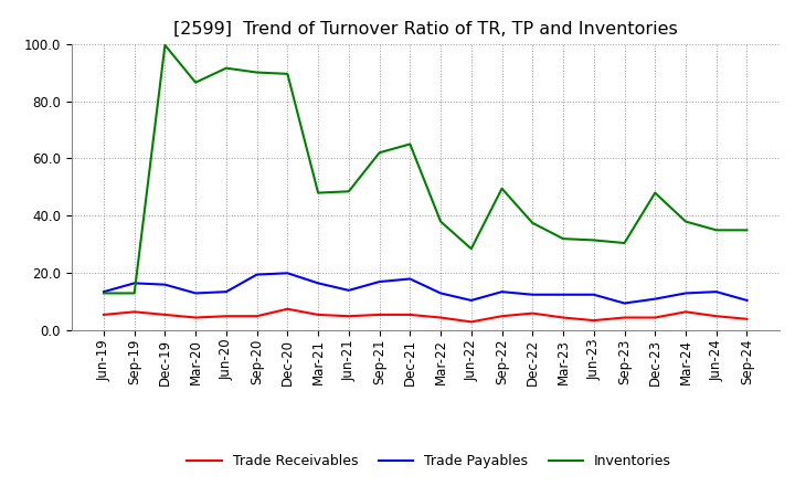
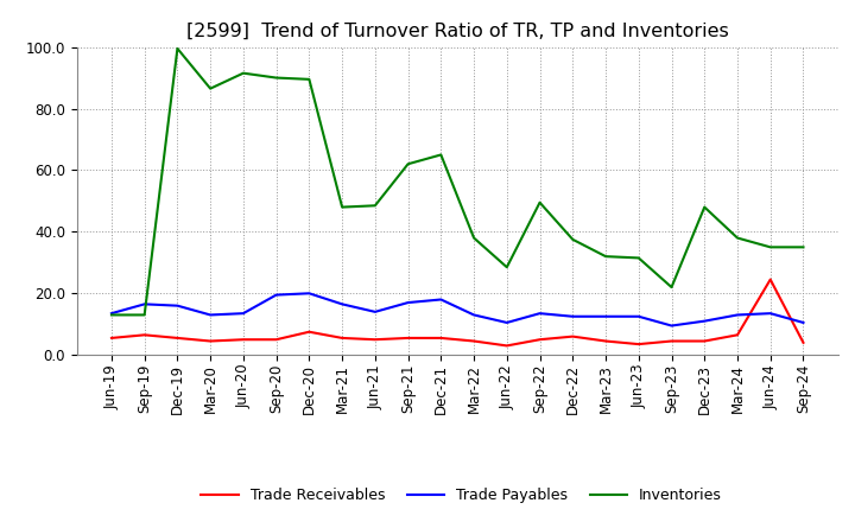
Inventories/Sep-23: 30.5 -> 22.0
Trade Receivables/Jun-24: 5.0 -> 24.5
